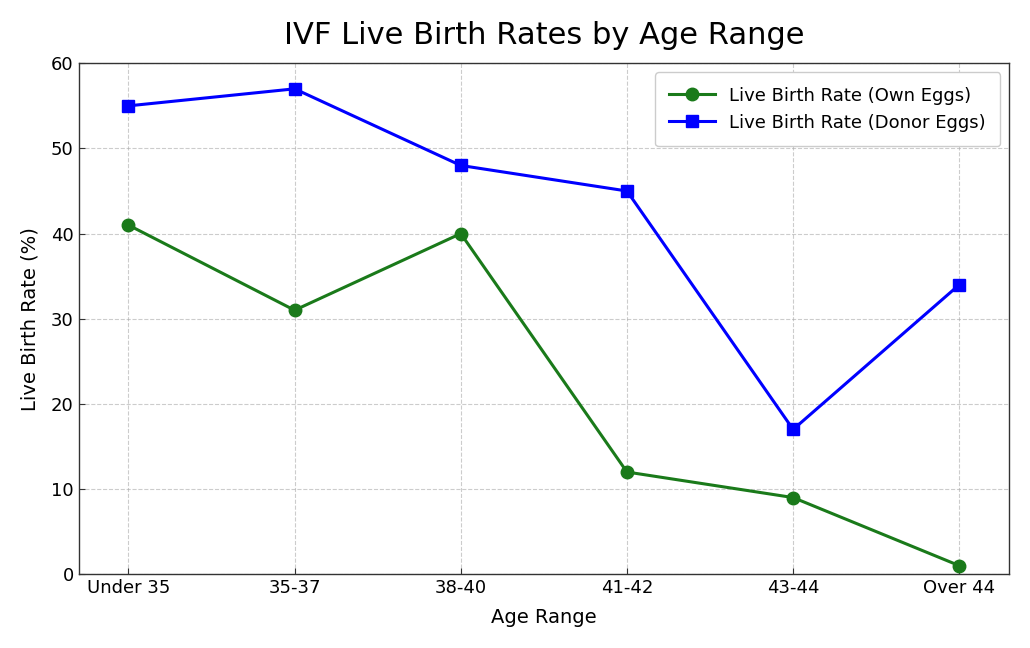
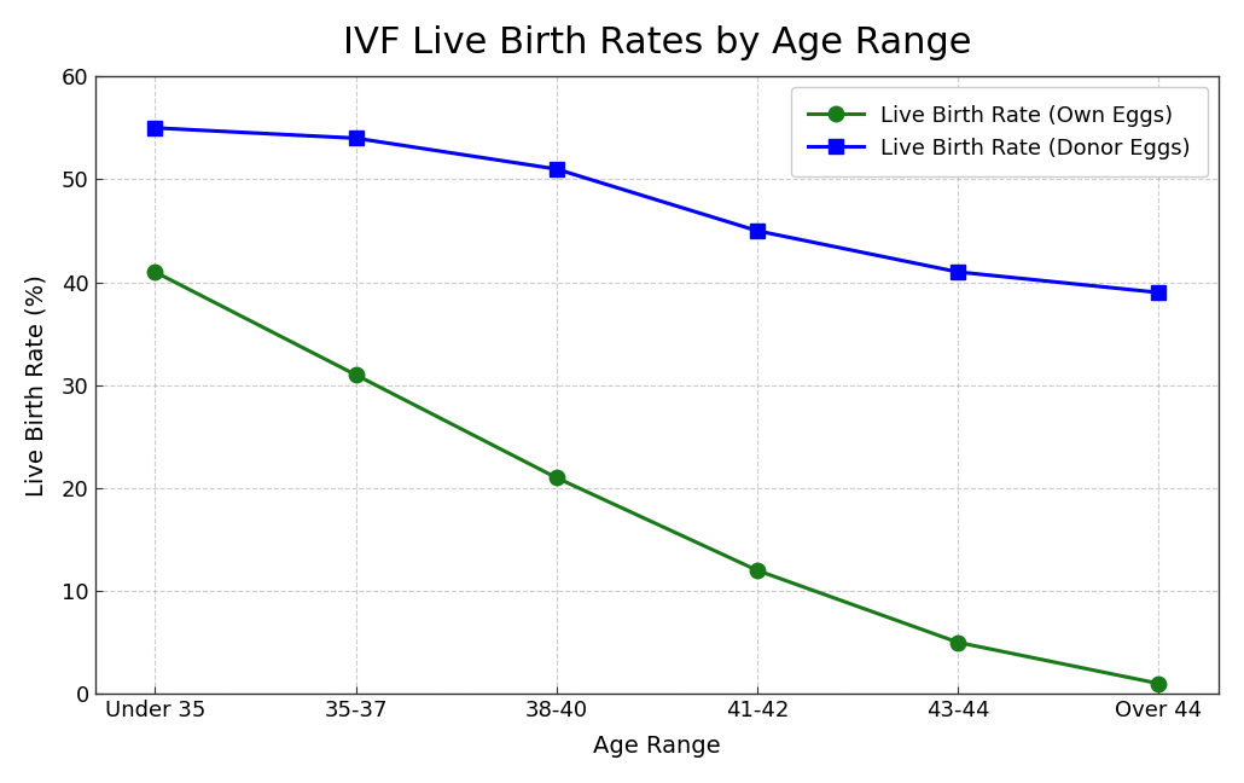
Live Birth Rate (Donor Eggs)/35-37: 57 -> 54
Live Birth Rate (Own Eggs)/38-40: 40 -> 21
Live Birth Rate (Donor Eggs)/38-40: 48 -> 51
Live Birth Rate (Own Eggs)/43-44: 9 -> 5
Live Birth Rate (Donor Eggs)/43-44: 17 -> 41
Live Birth Rate (Donor Eggs)/Over 44: 34 -> 39
